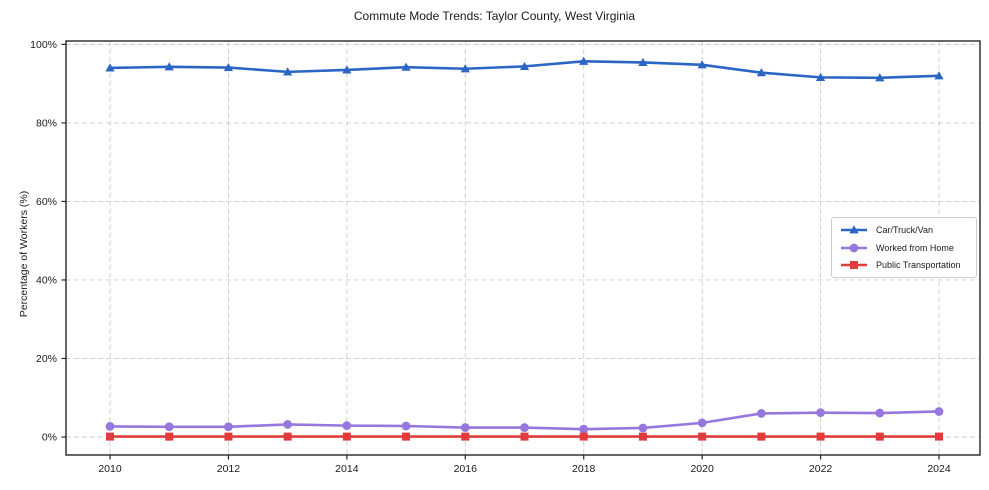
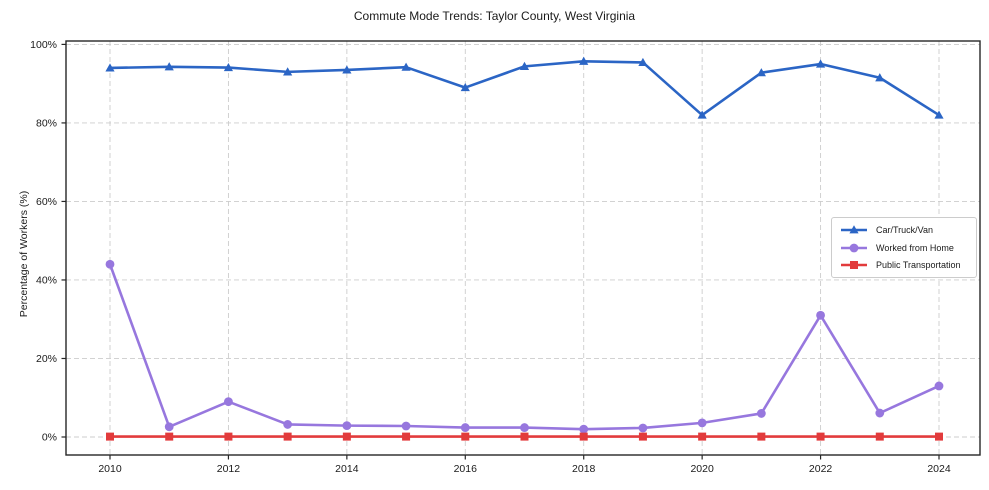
Worked from Home/2010: 3% -> 44%
Worked from Home/2012: 3% -> 9%
Car/Truck/Van/2016: 94% -> 89%
Car/Truck/Van/2020: 95% -> 82%
Car/Truck/Van/2022: 92% -> 95%
Worked from Home/2022: 6% -> 31%
Car/Truck/Van/2024: 92% -> 82%
Worked from Home/2024: 6% -> 13%
